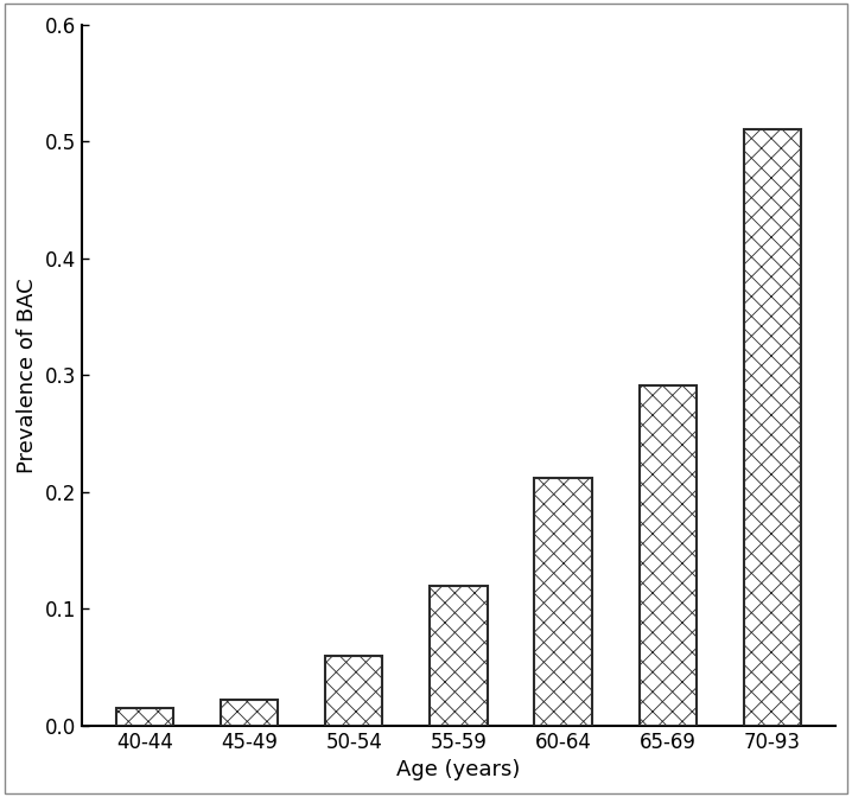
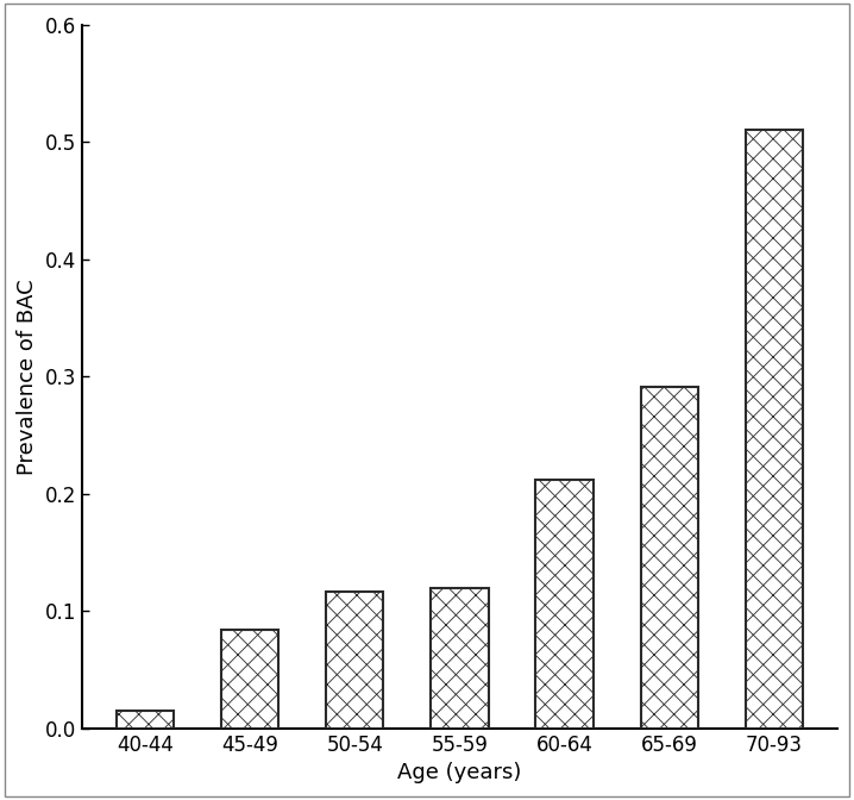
45-49: 0.022 -> 0.084
50-54: 0.060 -> 0.116
